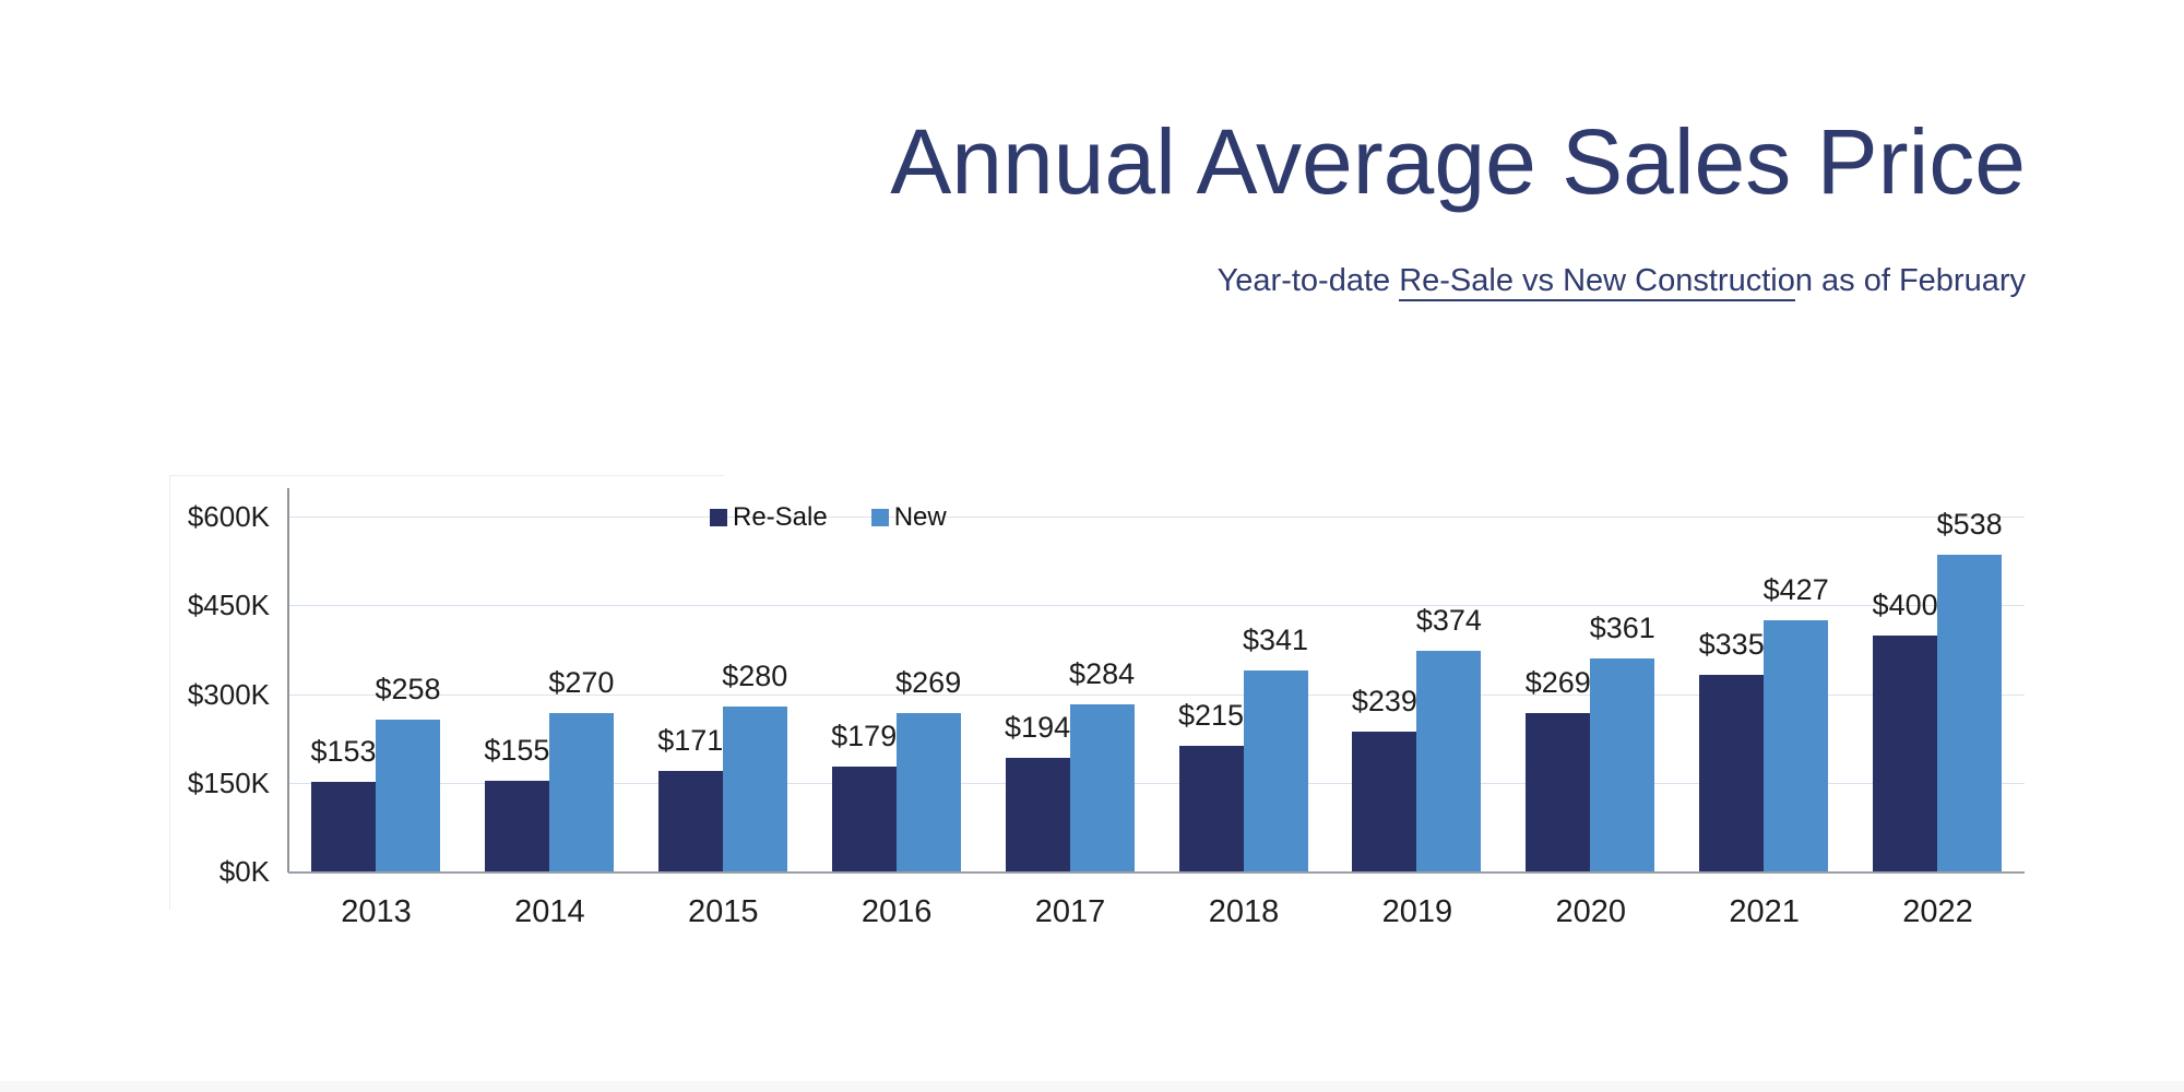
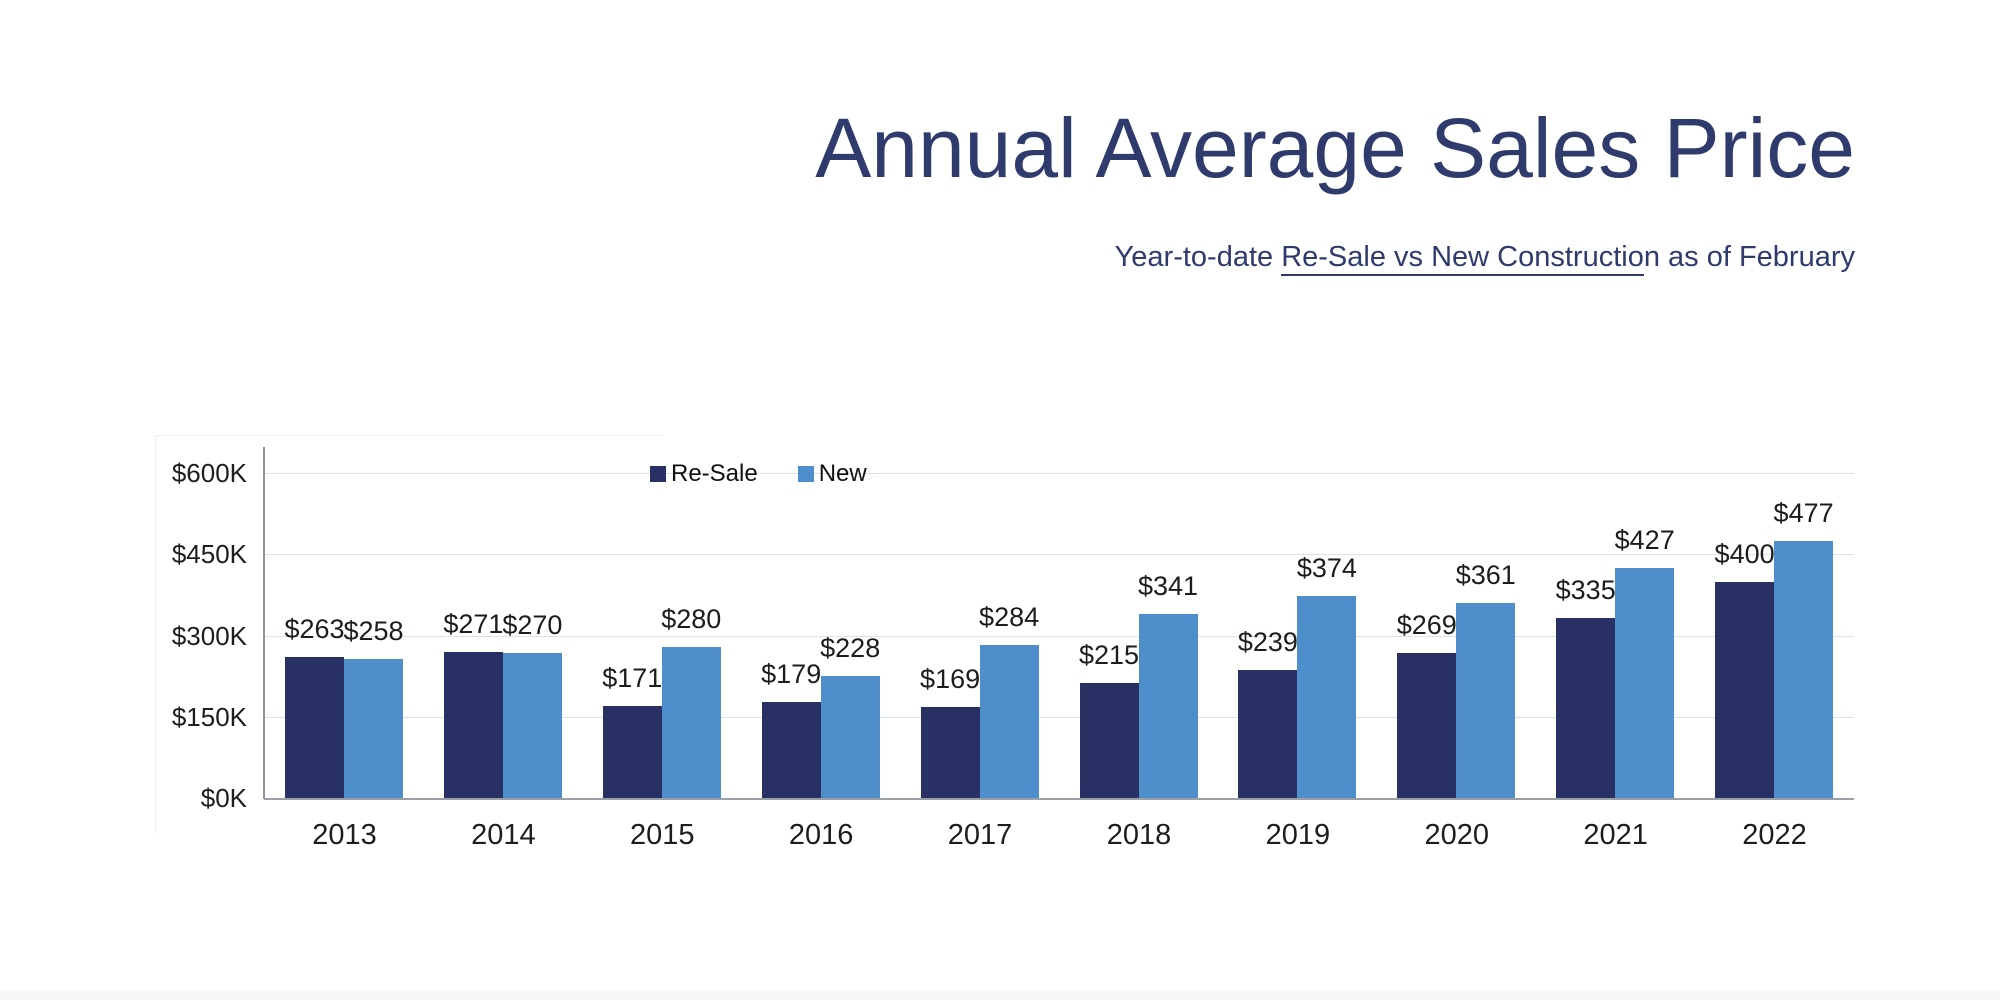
Re-Sale/2013: $153 -> $263
Re-Sale/2014: $155 -> $271
New/2016: $269 -> $228
Re-Sale/2017: $194 -> $169
New/2022: $538 -> $477
